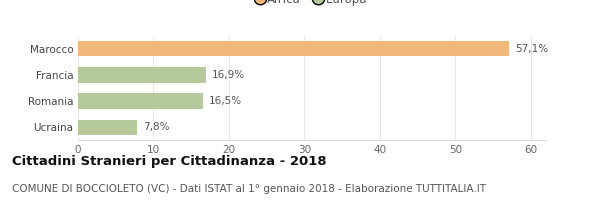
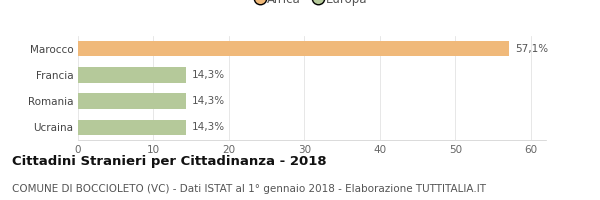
Francia: 16,9% -> 14,3%
Romania: 16,5% -> 14,3%
Ucraina: 7,8% -> 14,3%
